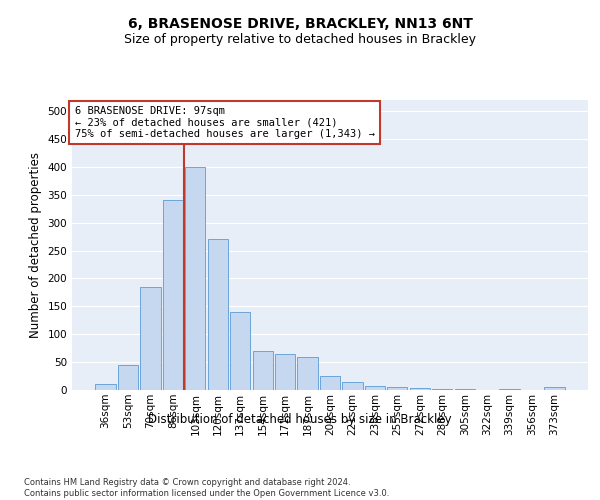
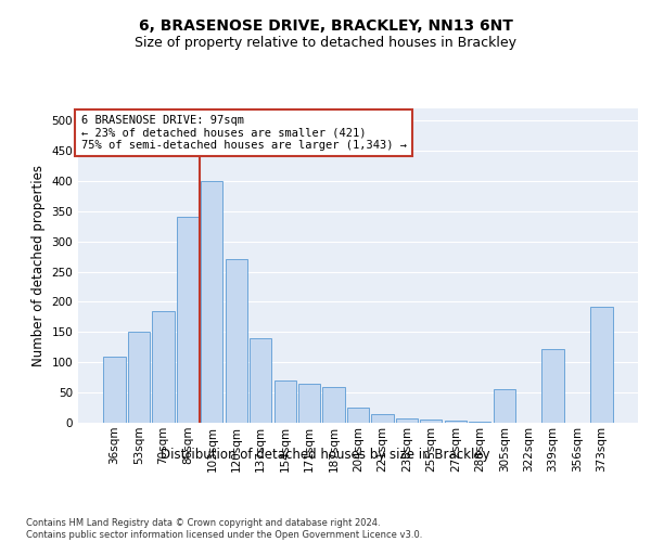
36sqm: 10 -> 110
53sqm: 45 -> 150
305sqm: 1 -> 56
339sqm: 1 -> 122
373sqm: 5 -> 192
